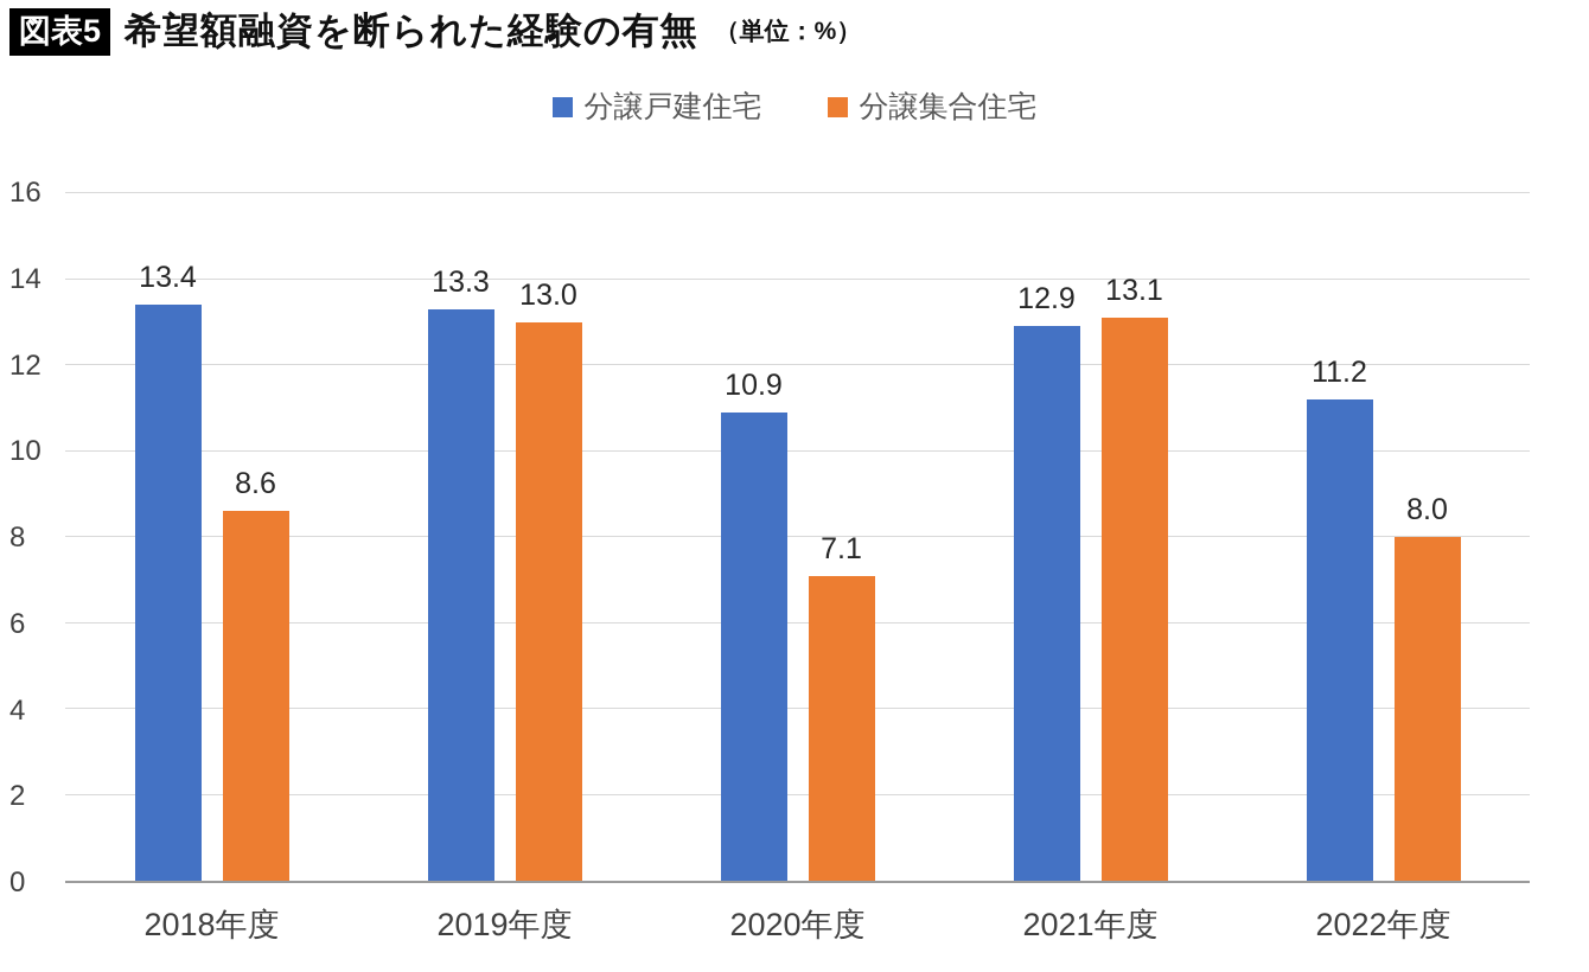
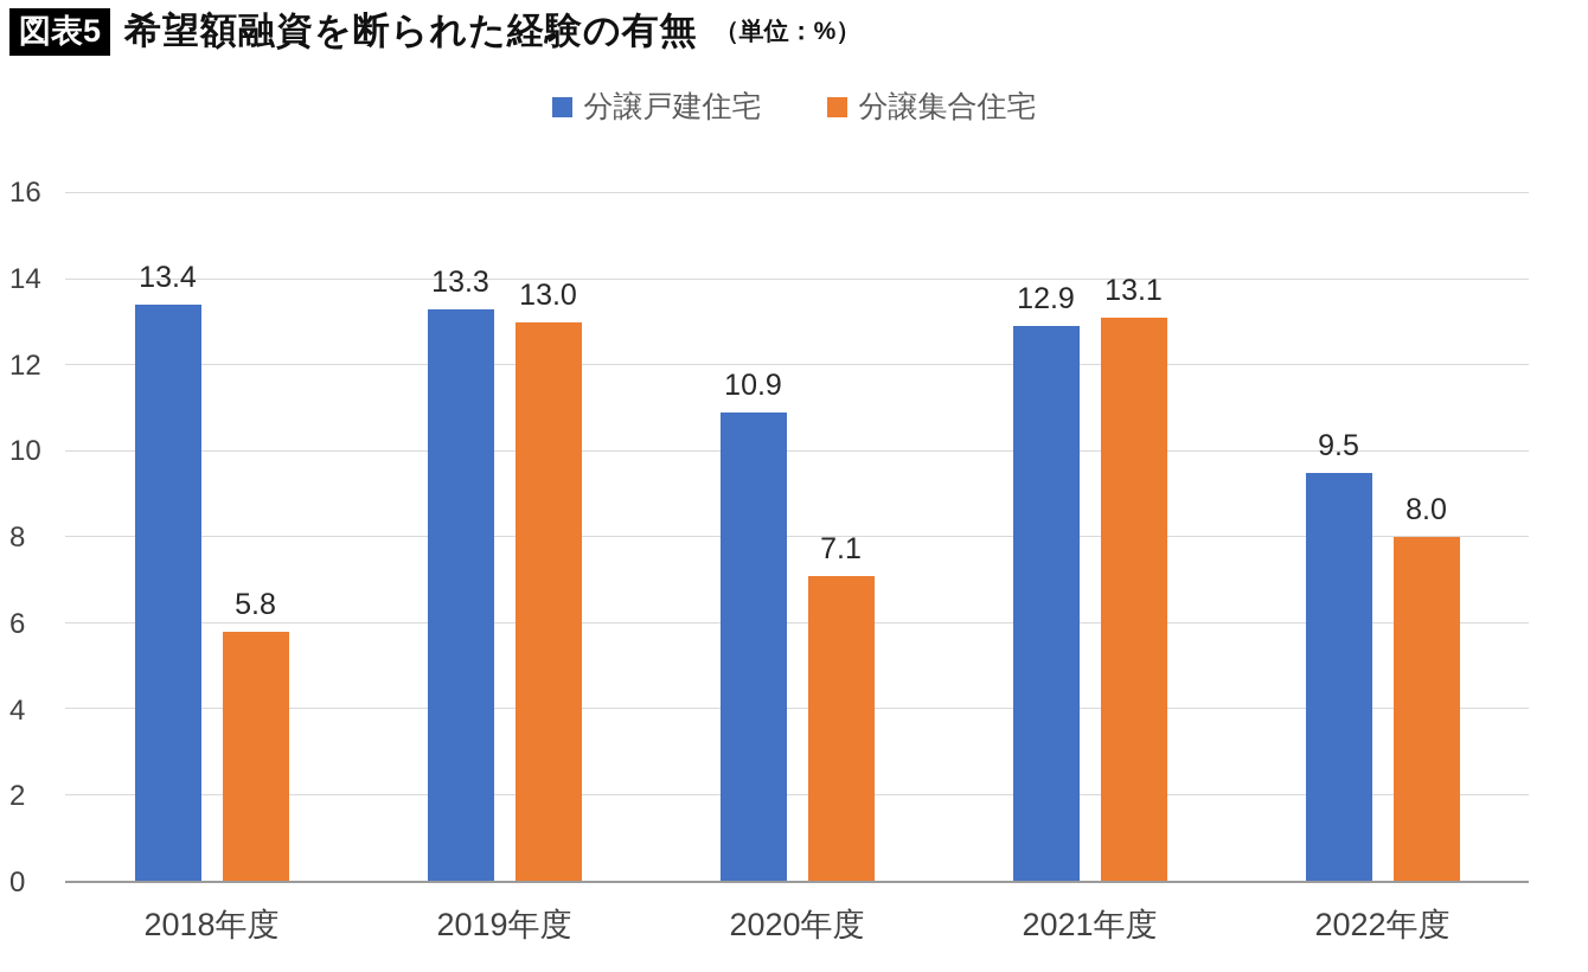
分譲集合住宅/2018年度: 8.6 -> 5.8
分譲戸建住宅/2022年度: 11.2 -> 9.5
